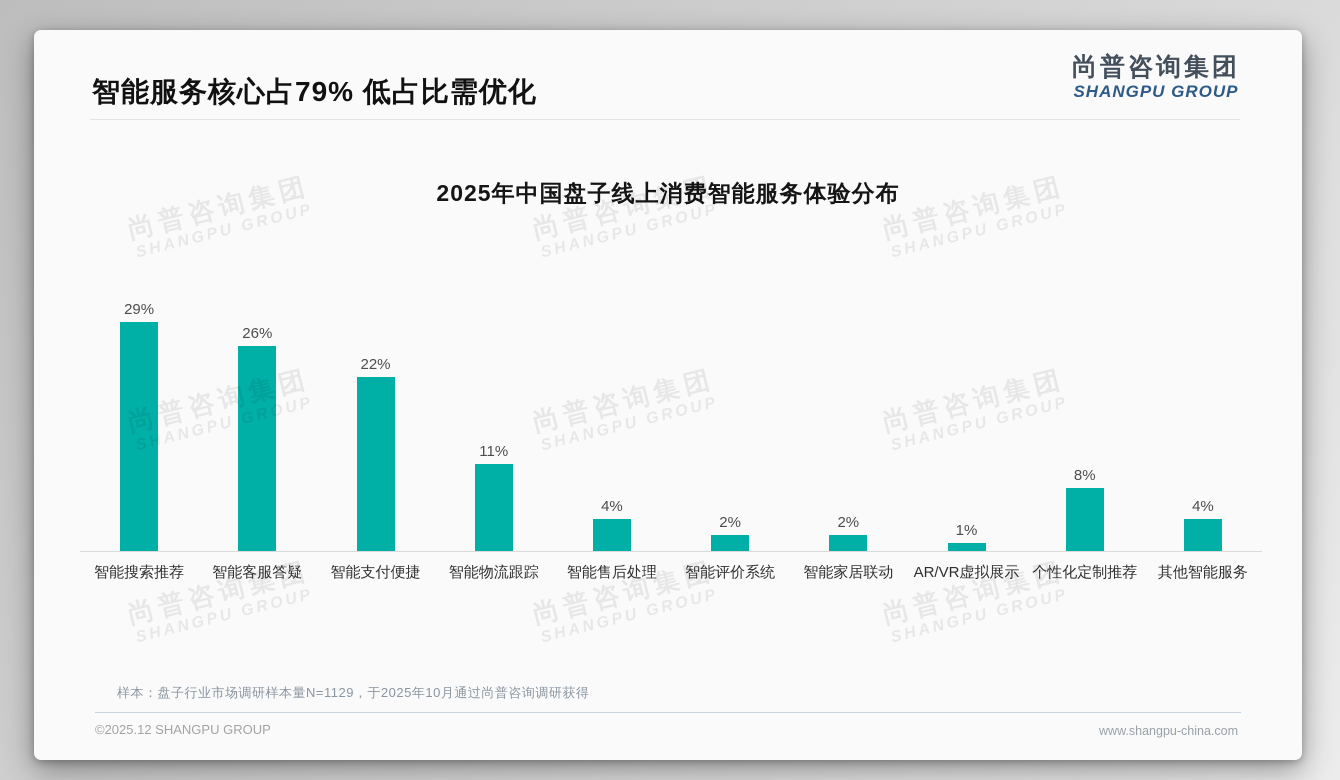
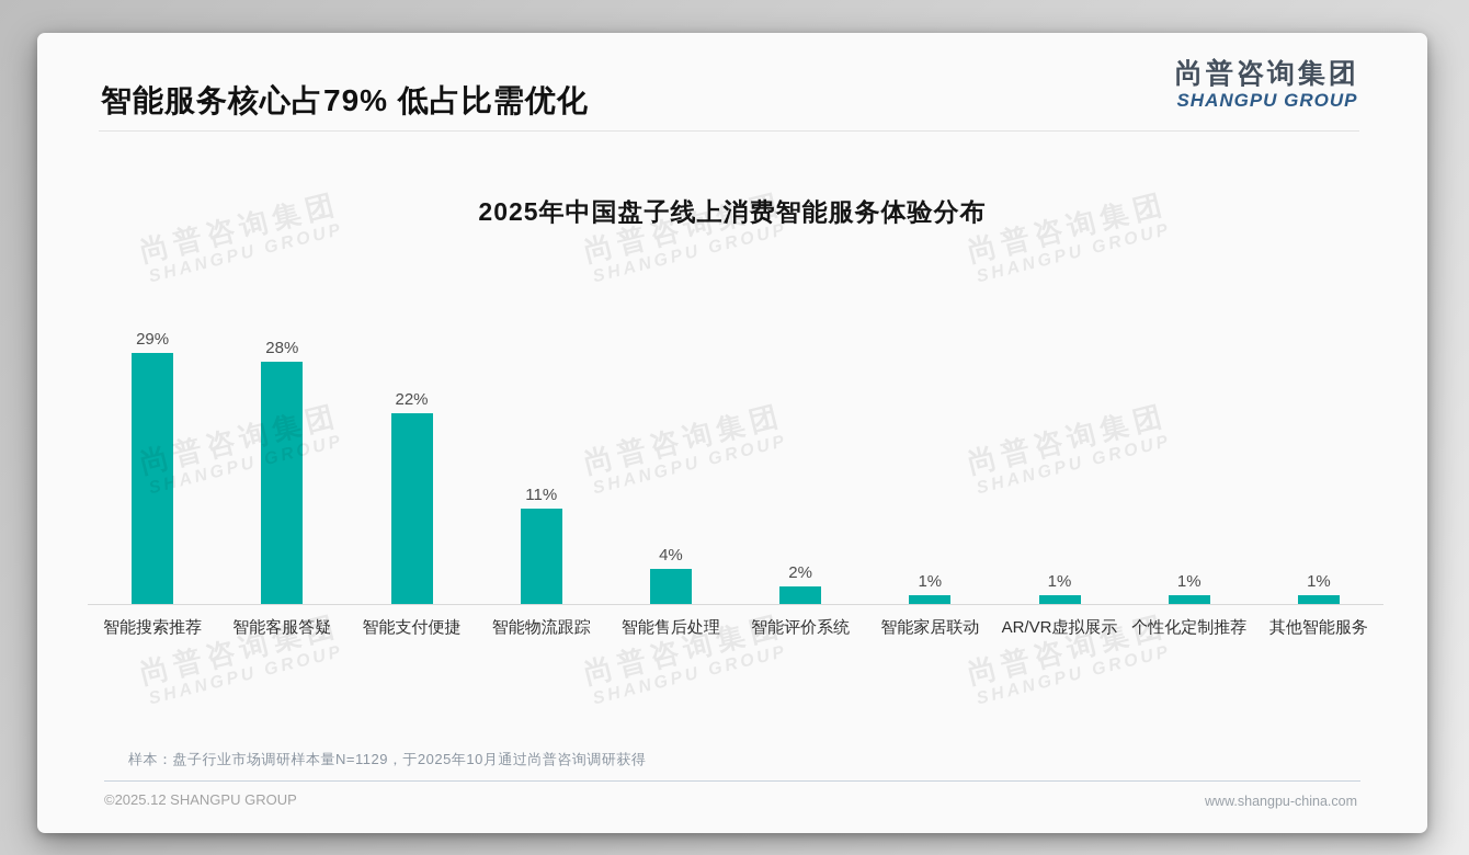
智能客服答疑: 26% -> 28%
智能家居联动: 2% -> 1%
个性化定制推荐: 8% -> 1%
其他智能服务: 4% -> 1%
